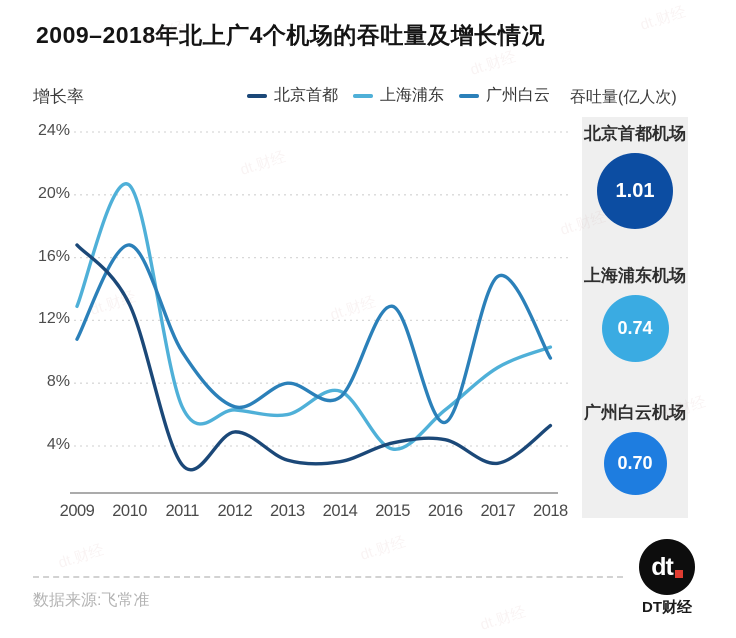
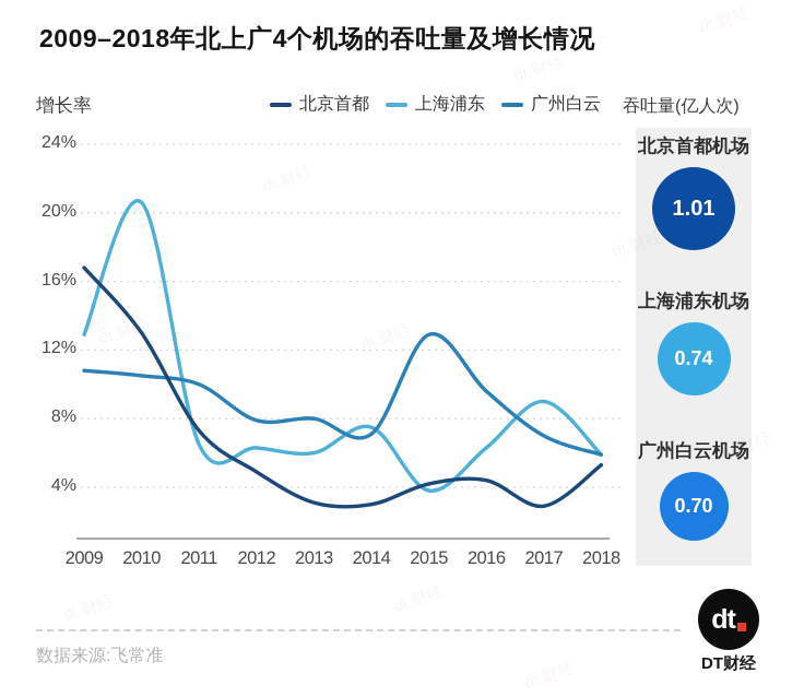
广州白云/2010: 16.8% -> 10.5%
北京首都/2011: 2.8% -> 7.3%
广州白云/2012: 6.5% -> 7.9%
广州白云/2016: 5.5% -> 9.6%
广州白云/2017: 14.8% -> 7.0%
上海浦东/2018: 10.3% -> 5.9%
广州白云/2018: 9.6% -> 5.9%
